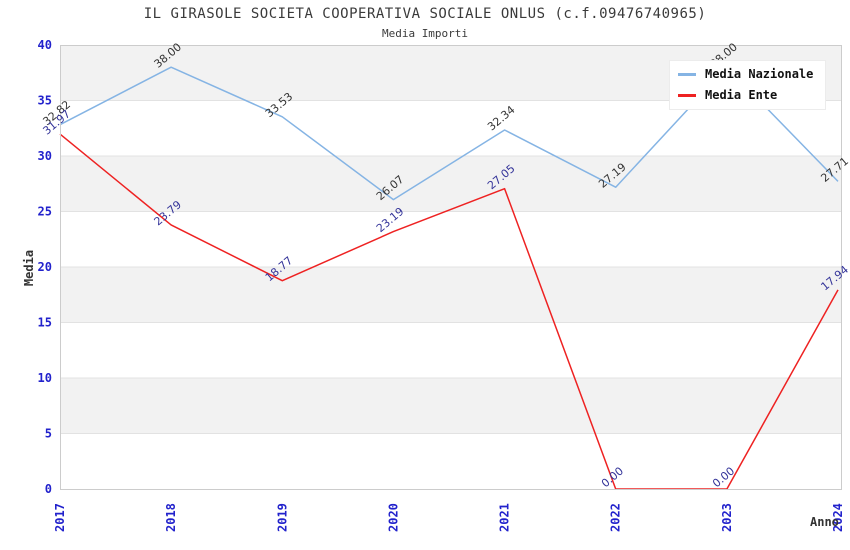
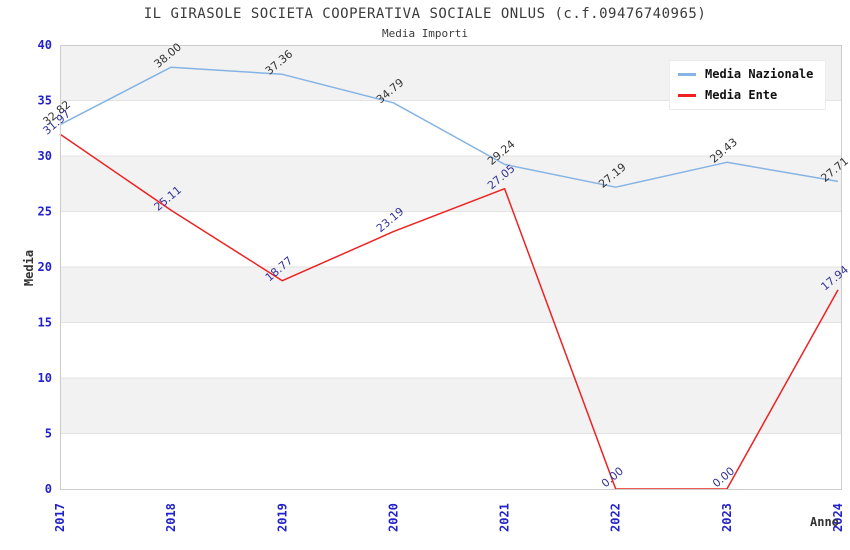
Media Ente/2018: 23.79 -> 25.11
Media Nazionale/2019: 33.53 -> 37.36
Media Nazionale/2020: 26.07 -> 34.79
Media Nazionale/2021: 32.34 -> 29.24
Media Nazionale/2023: 38.00 -> 29.43
